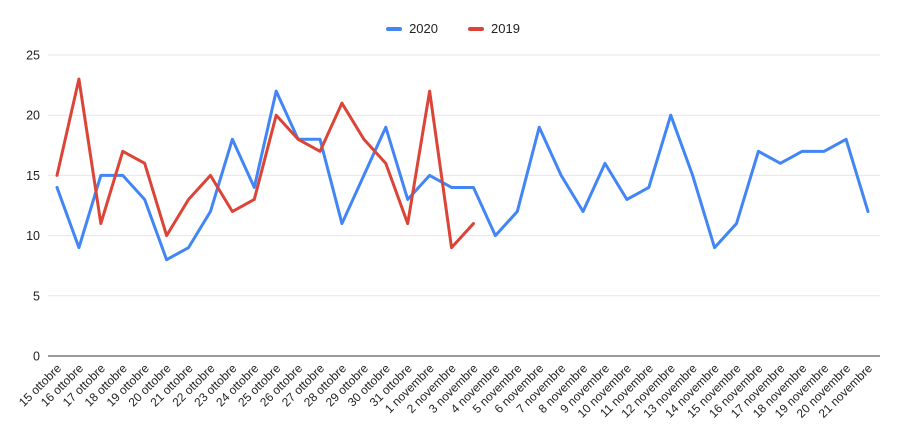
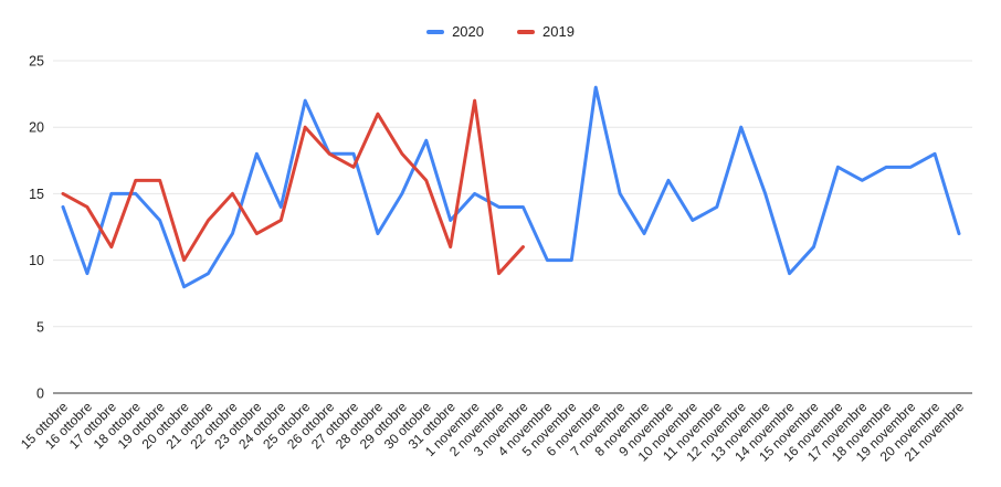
2019/16 ottobre: 23 -> 14
2019/18 ottobre: 17 -> 16
2020/28 ottobre: 11 -> 12
2020/5 novembre: 12 -> 10
2020/6 novembre: 19 -> 23
